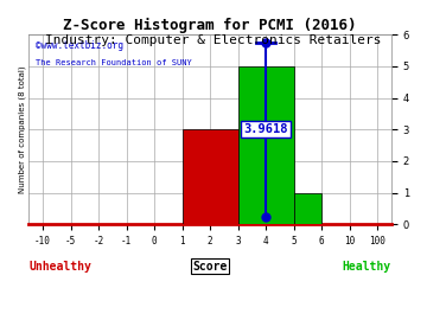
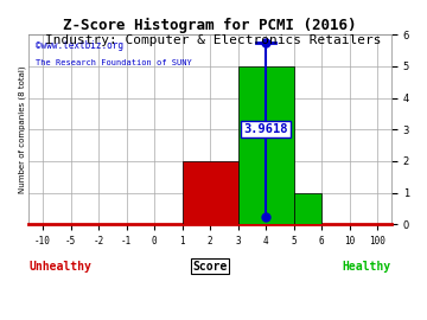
2: 3 -> 2
